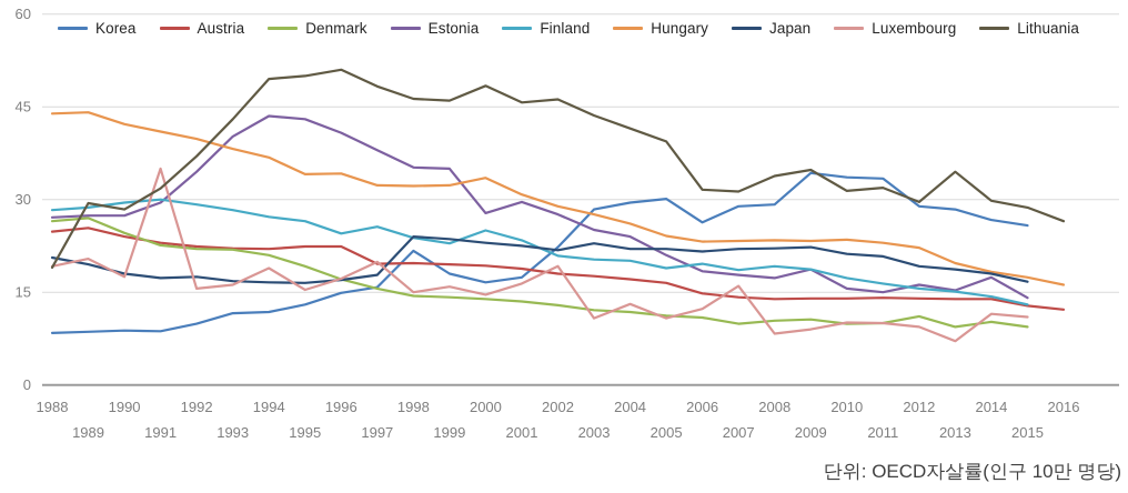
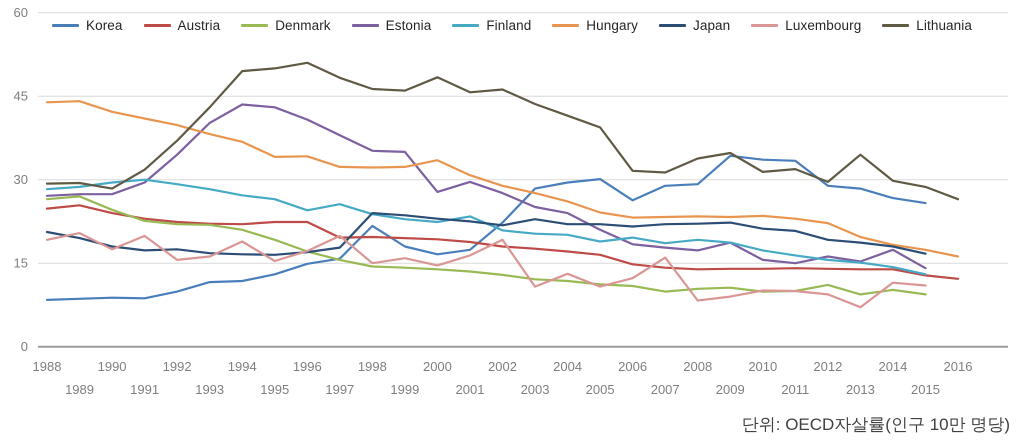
Lithuania/1988: 19 -> 29
Luxembourg/1991: 35 -> 20
Finland/2000: 25 -> 22
